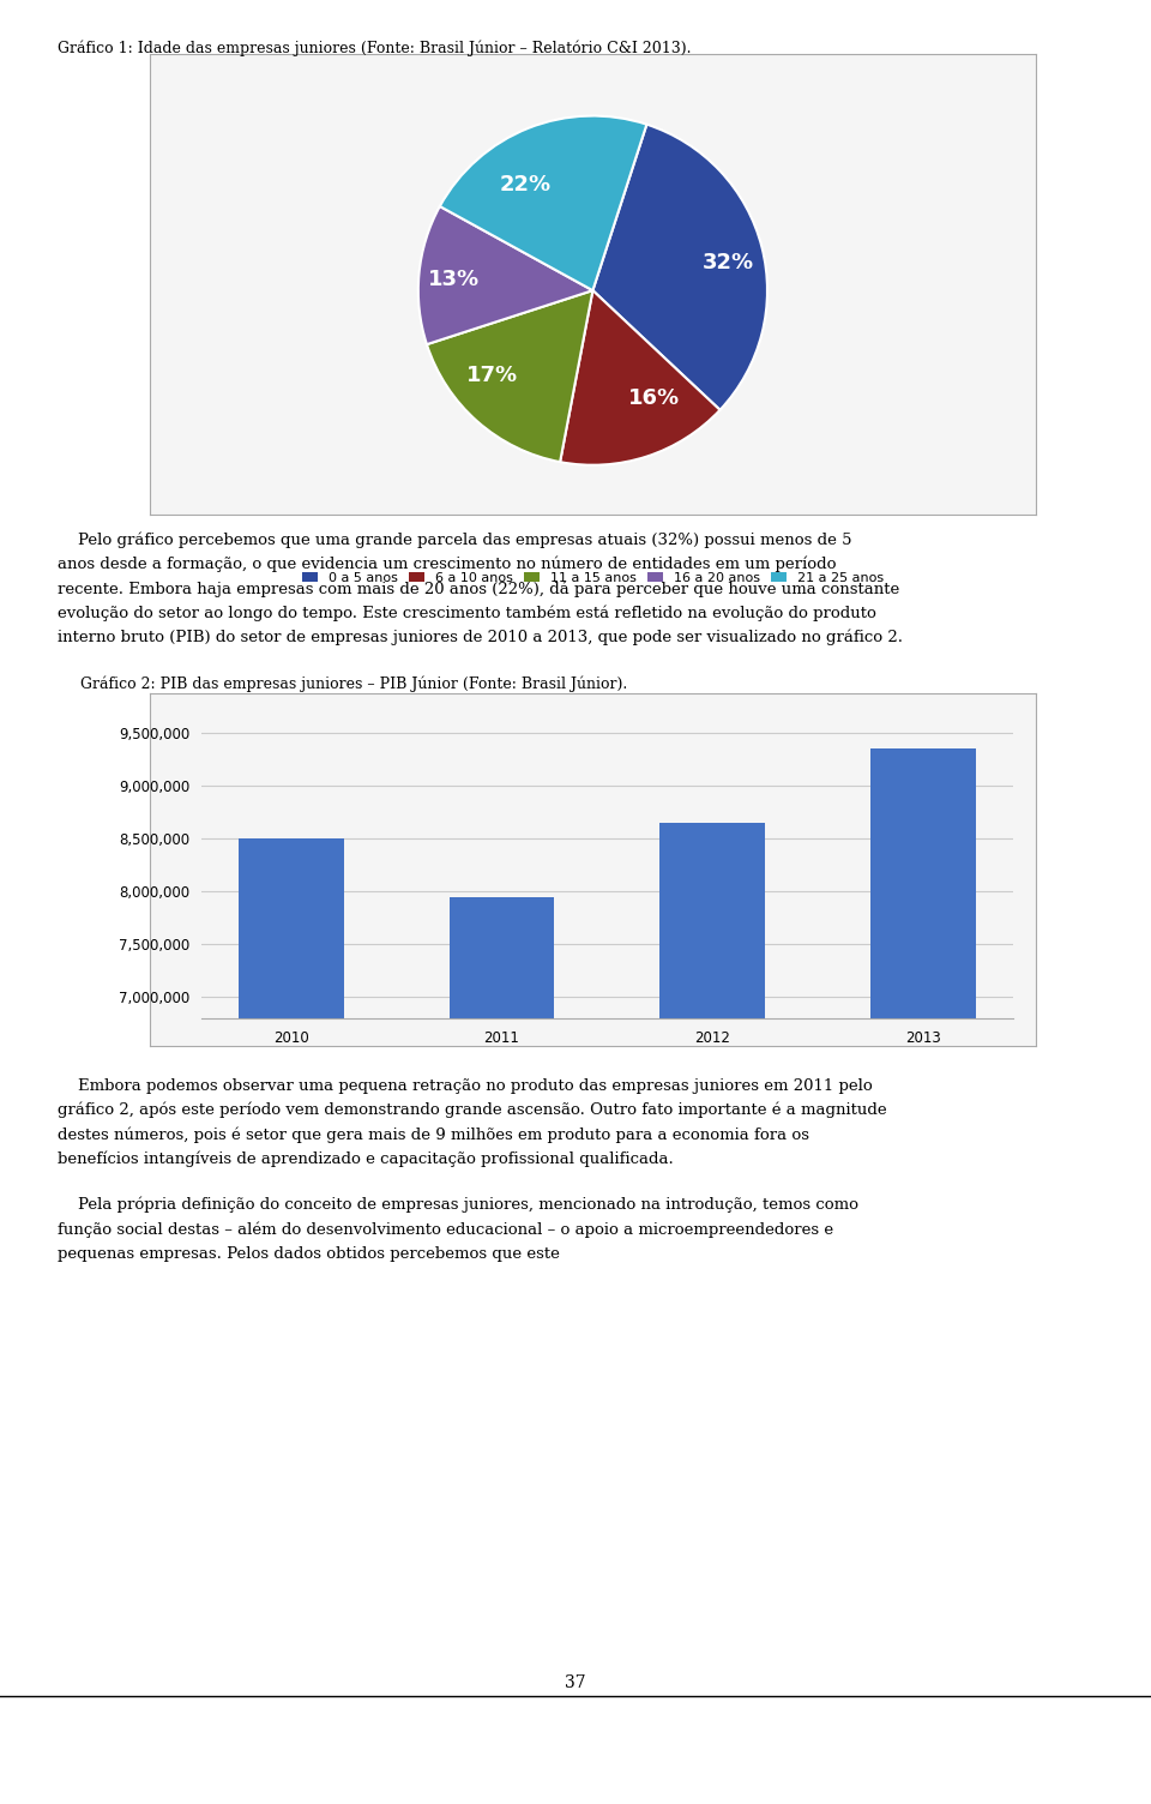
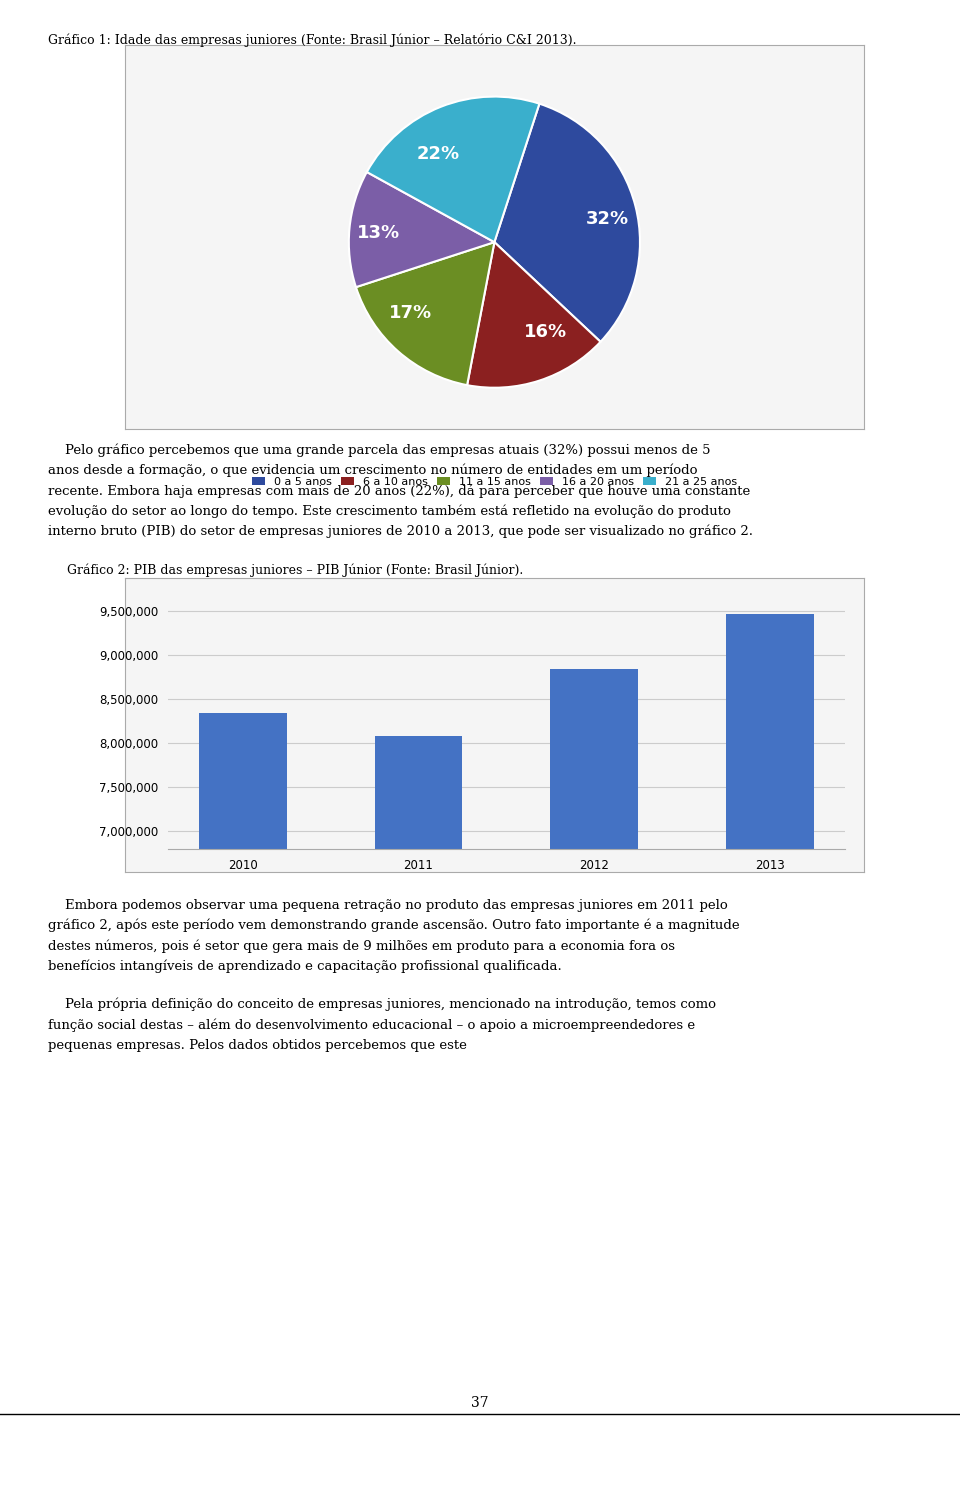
2010: 8,500,000 -> 8,340,000
2011: 7,950,000 -> 8,080,000
2012: 8,650,000 -> 8,840,000
2013: 9,350,000 -> 9,460,000
